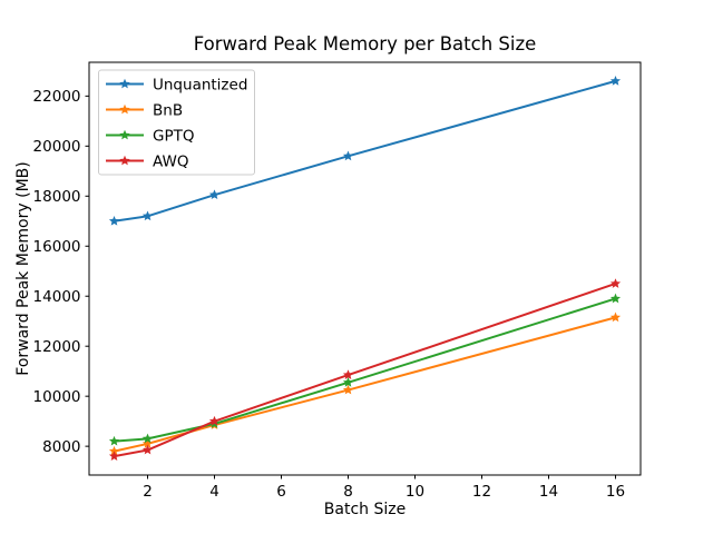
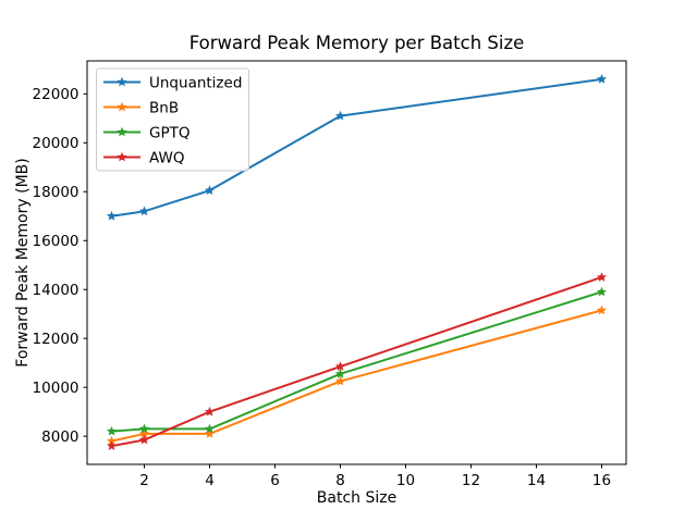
BnB/4: 8800 -> 8100
GPTQ/4: 8900 -> 8300
Unquantized/8: 19600 -> 21100
